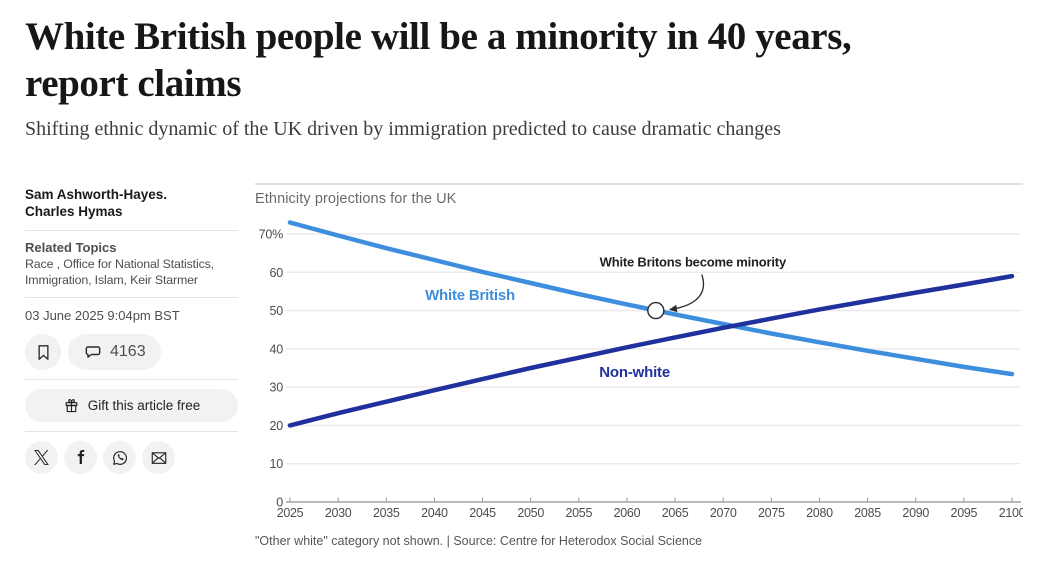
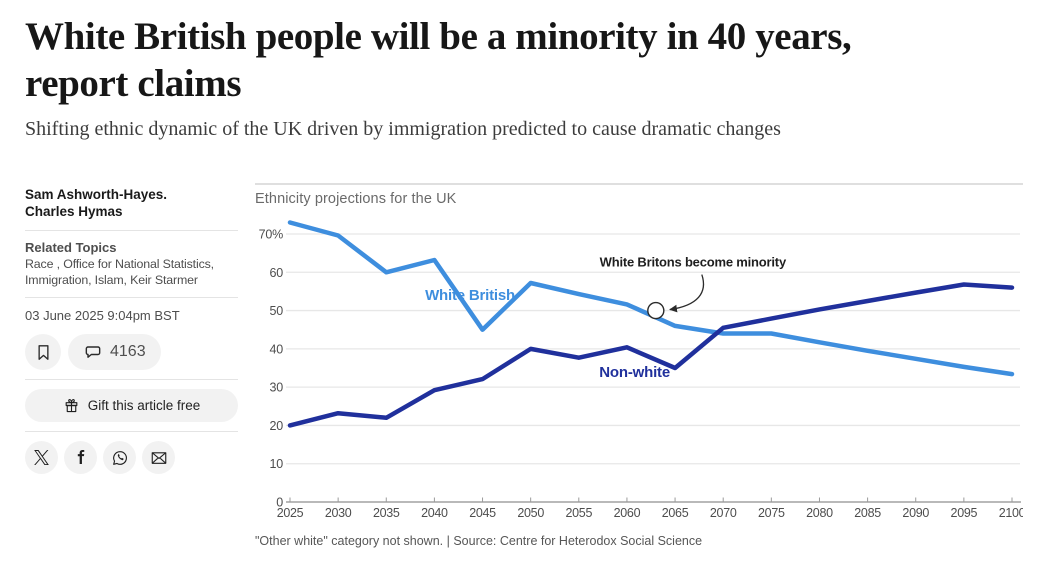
White British/2035: 66% -> 60%
Non-white/2035: 26% -> 22%
White British/2045: 60% -> 45%
Non-white/2050: 35% -> 40%
White British/2065: 49% -> 46%
Non-white/2065: 43% -> 35%
White British/2070: 46% -> 44%
Non-white/2100: 59% -> 56%
